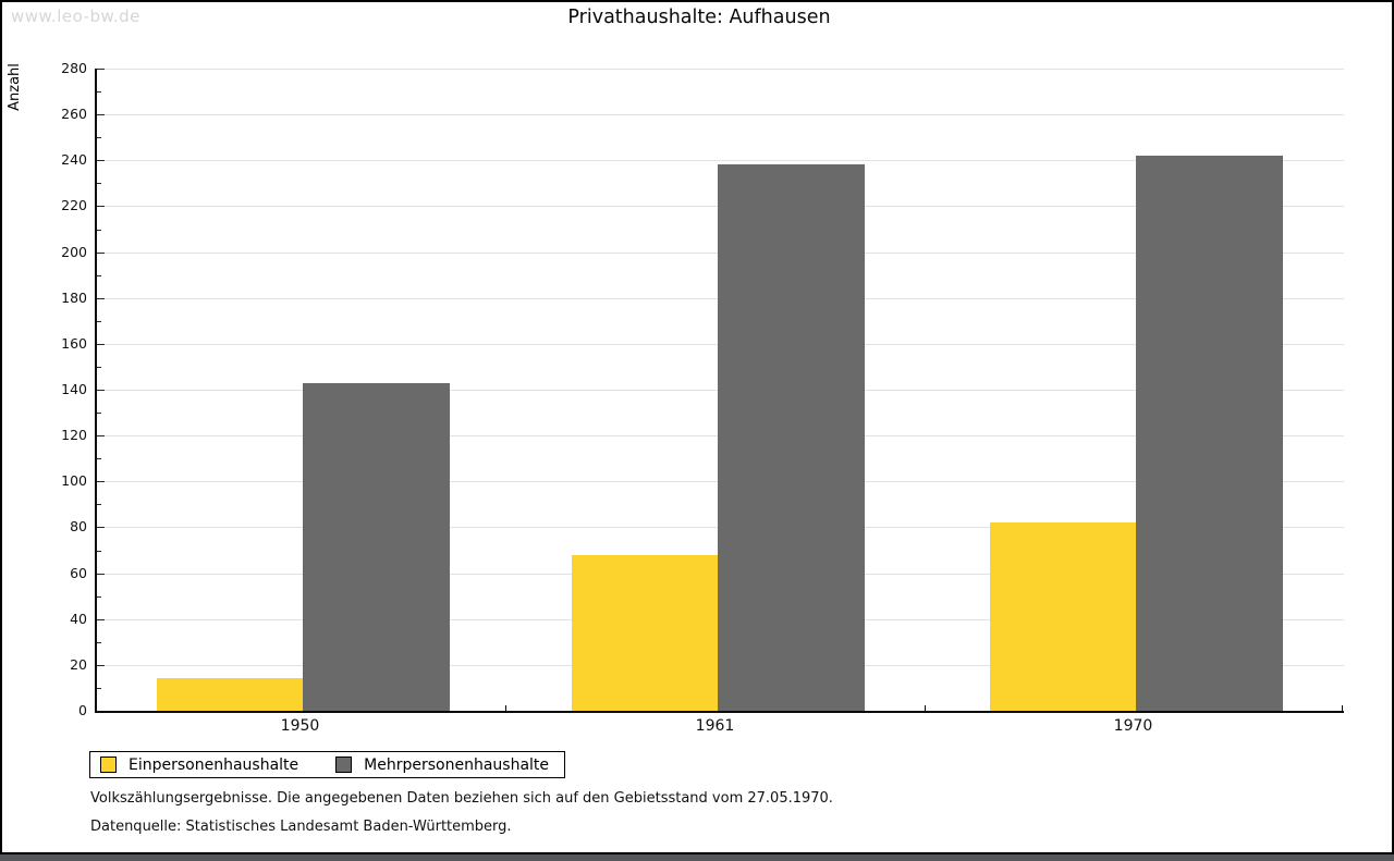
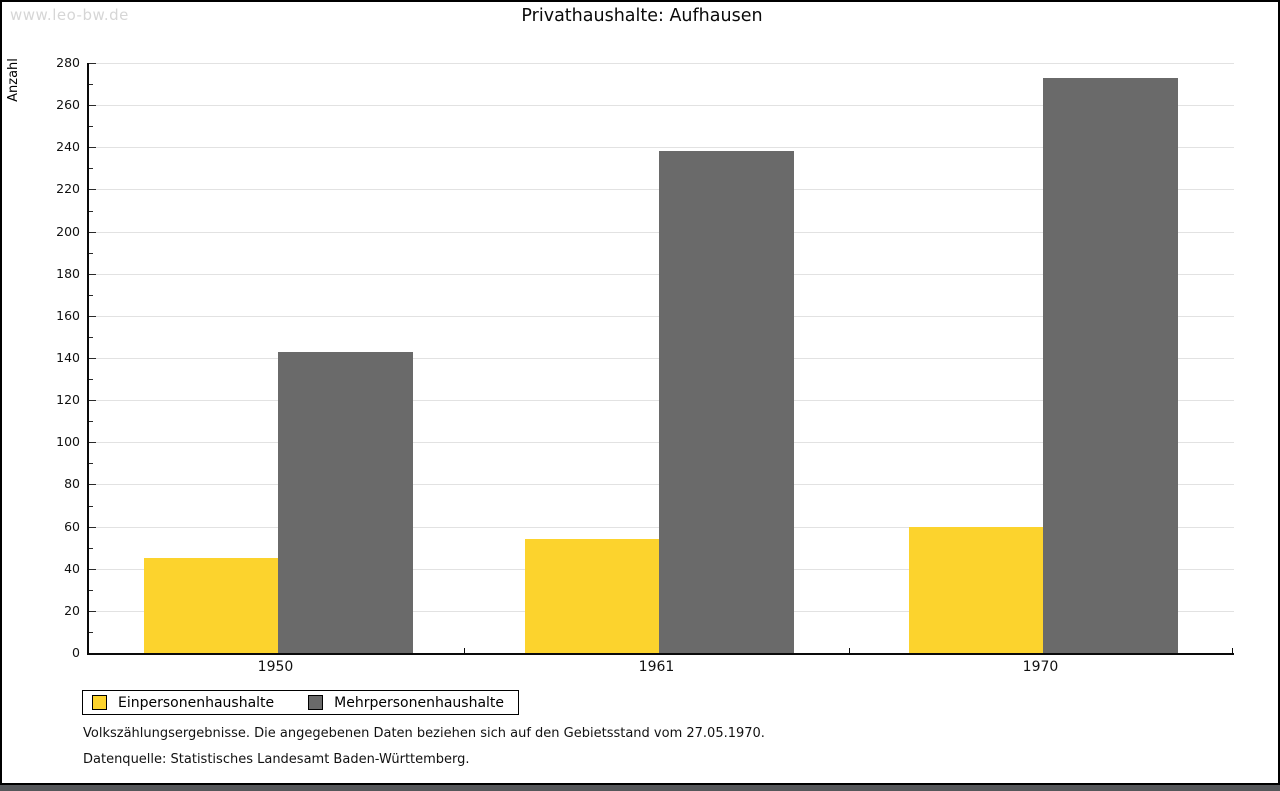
Einpersonenhaushalte/1950: 14 -> 45
Einpersonenhaushalte/1961: 68 -> 54
Einpersonenhaushalte/1970: 82 -> 60
Mehrpersonenhaushalte/1970: 242 -> 273
